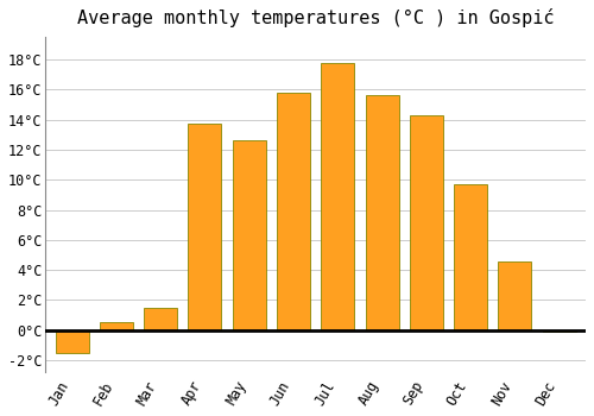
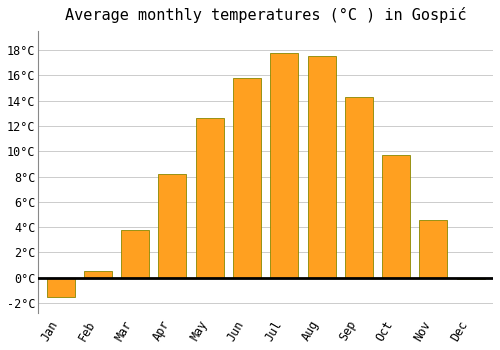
Mar: 1.5°C -> 3.8°C
Apr: 13.7°C -> 8.2°C
Aug: 15.6°C -> 17.5°C
